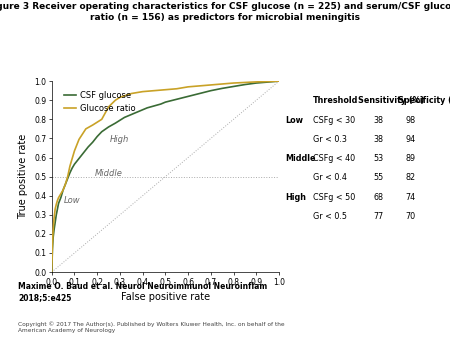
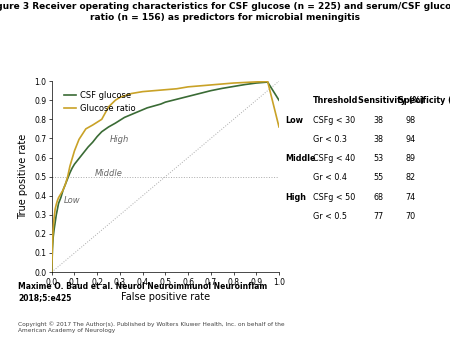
CSF glucose/1.0: 1.00 -> 0.90
Glucose ratio/1.0: 1.00 -> 0.76
